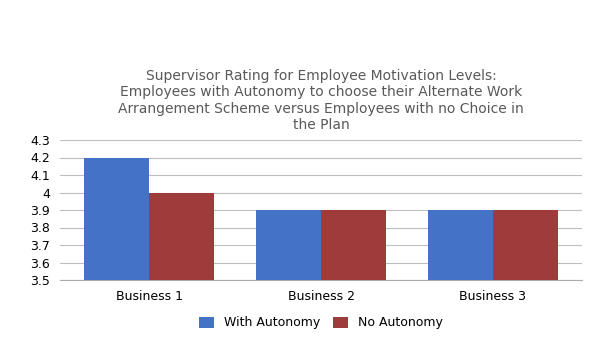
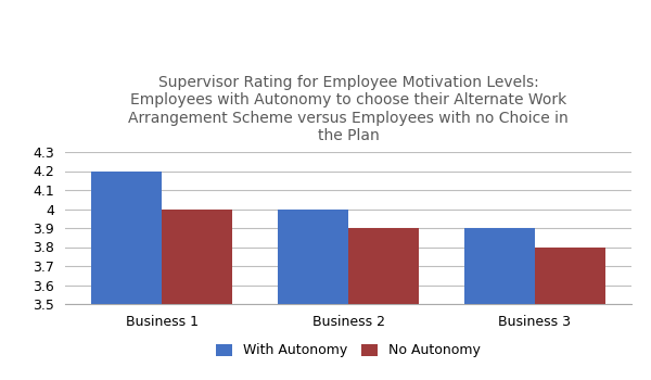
With Autonomy/Business 2: 3.9 -> 4.0
No Autonomy/Business 3: 3.9 -> 3.8
